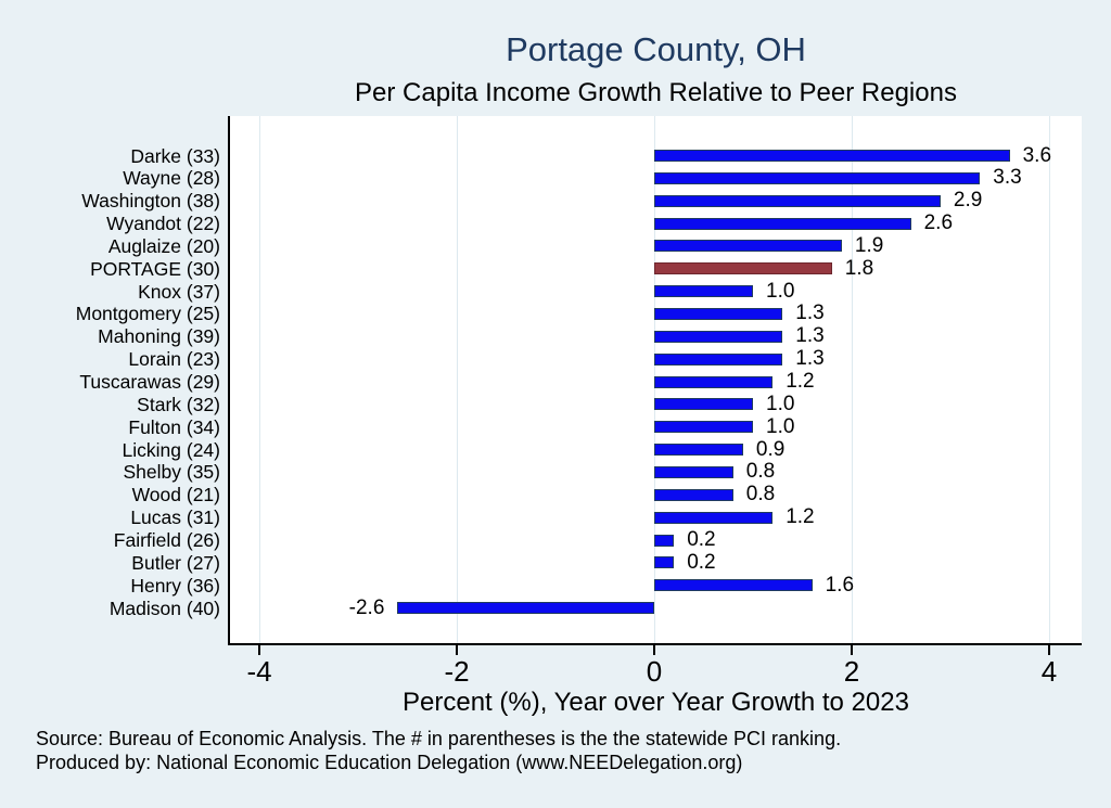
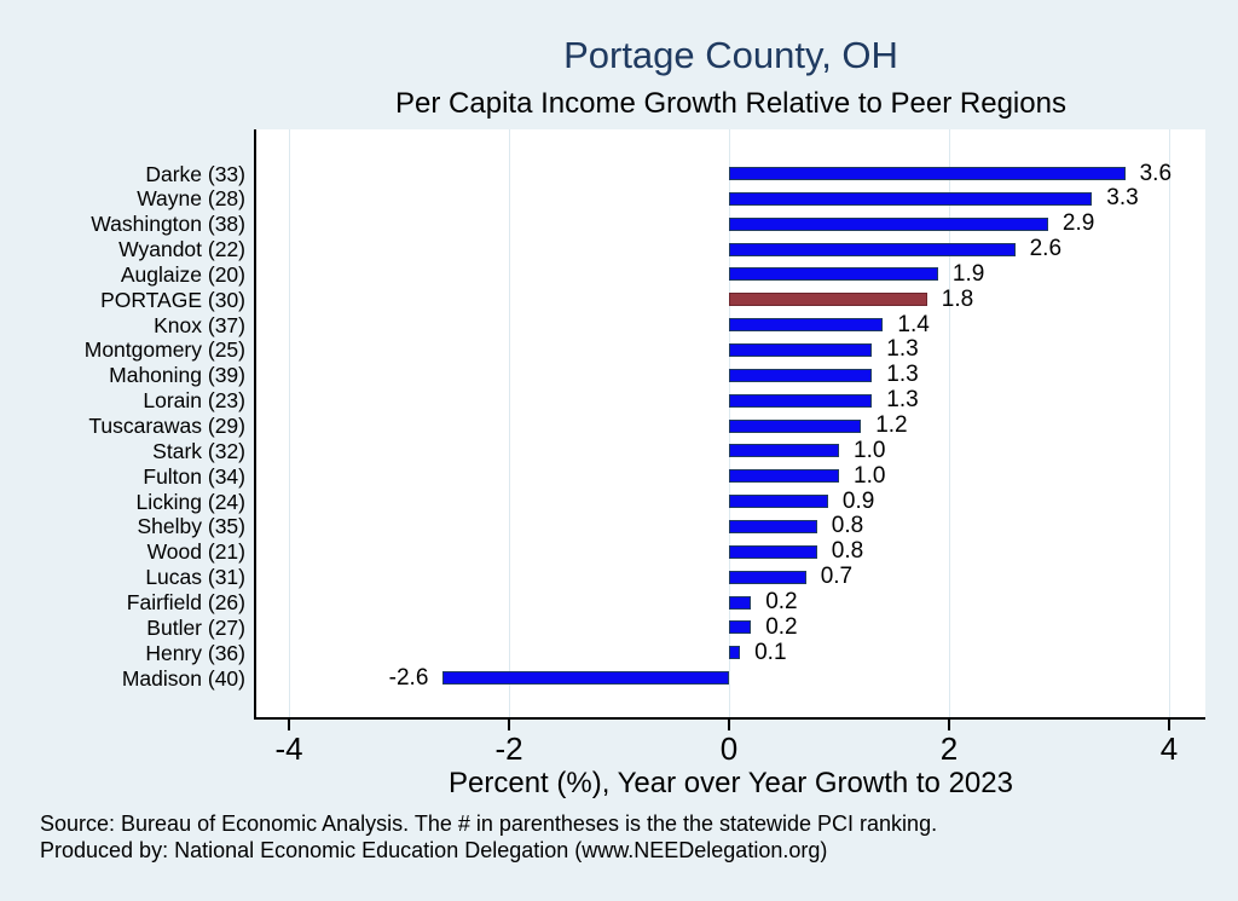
Knox (37): 1.0 -> 1.4
Lucas (31): 1.2 -> 0.7
Henry (36): 1.6 -> 0.1
